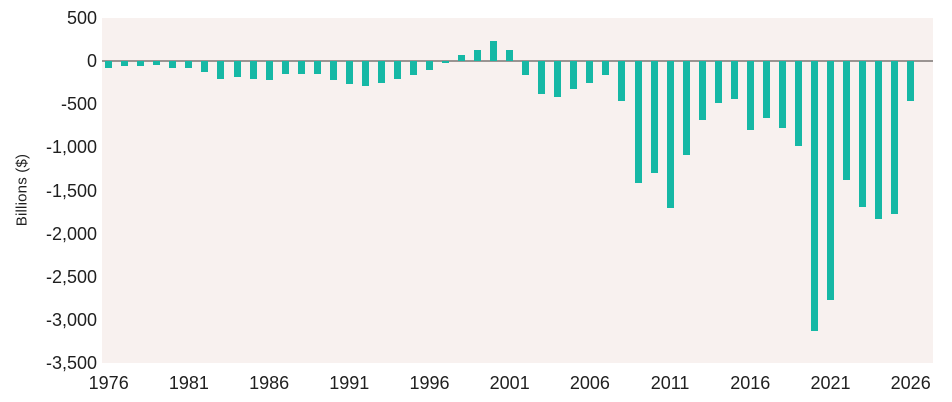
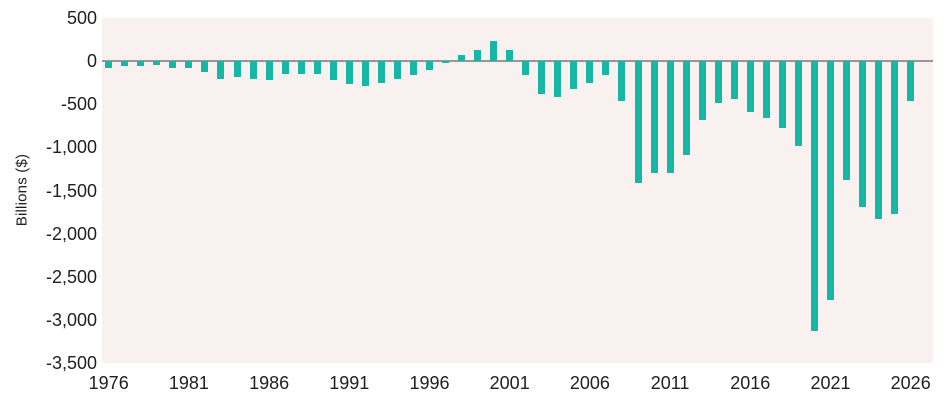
2011: -1700 -> -1300
2016: -800 -> -600
